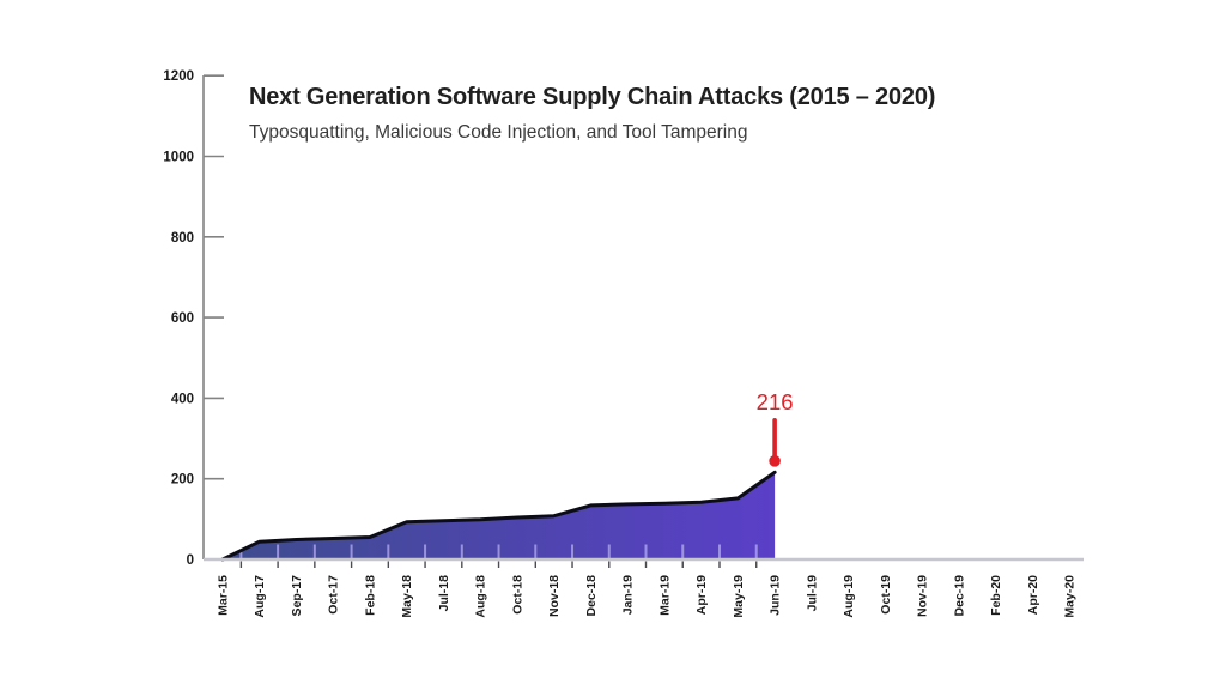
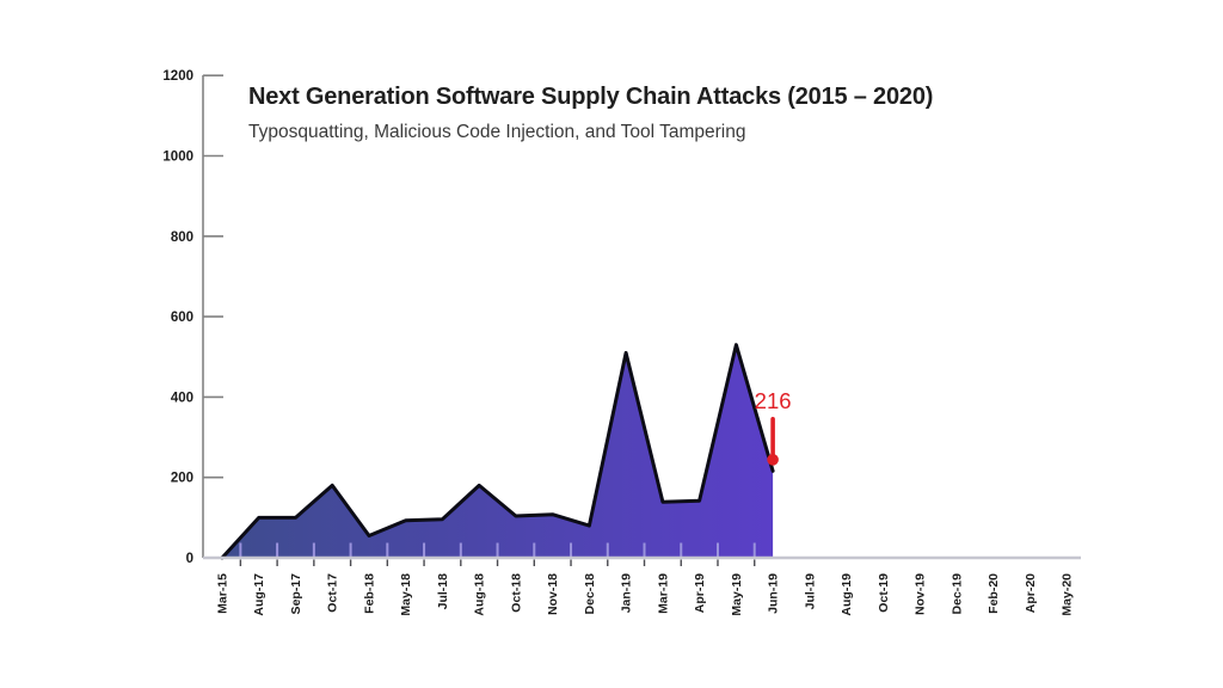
Aug-17: 40 -> 100
Sep-17: 50 -> 100
Oct-17: 50 -> 180
Aug-18: 100 -> 180
Dec-18: 130 -> 80
Jan-19: 140 -> 510
May-19: 150 -> 530
